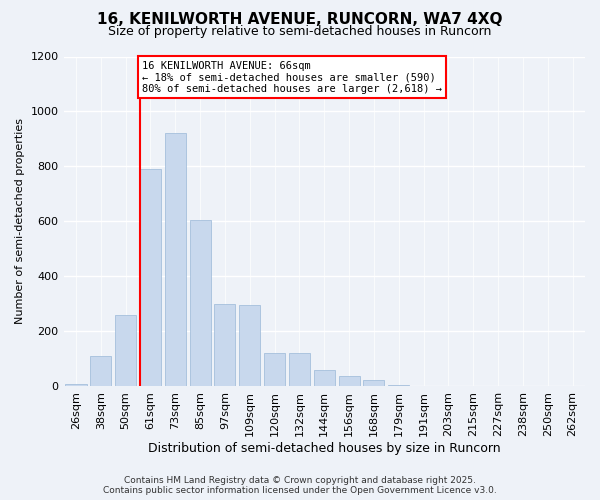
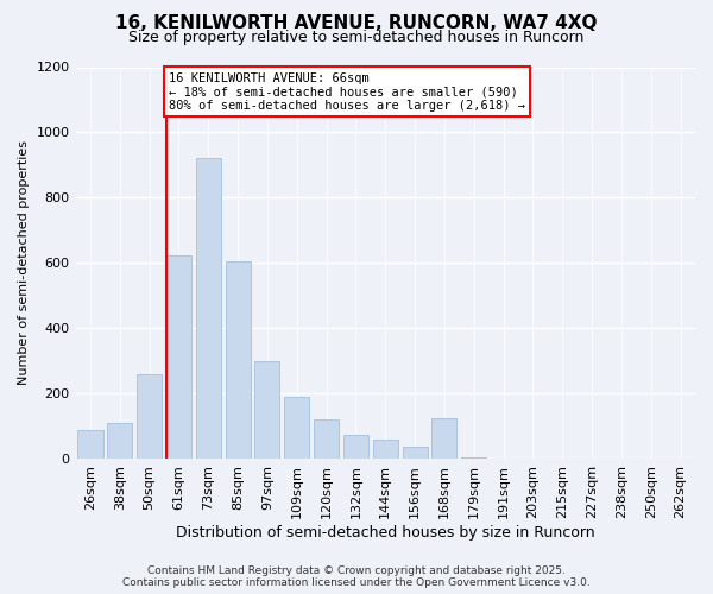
26sqm: 10 -> 90
61sqm: 790 -> 625
109sqm: 295 -> 190
132sqm: 120 -> 75
168sqm: 25 -> 125
